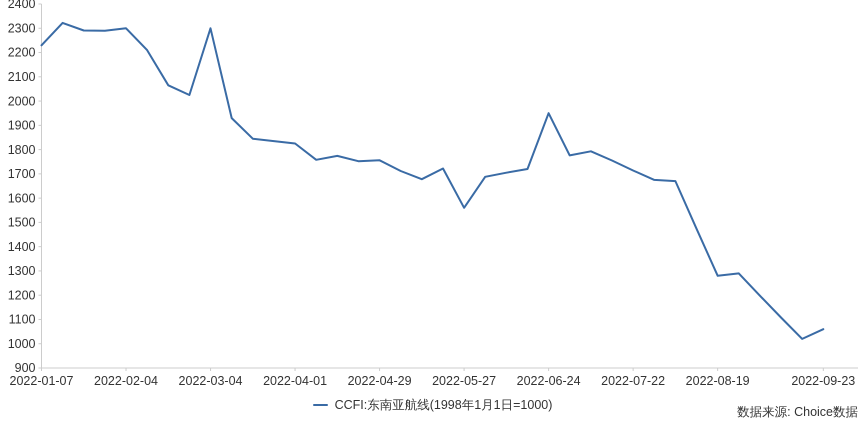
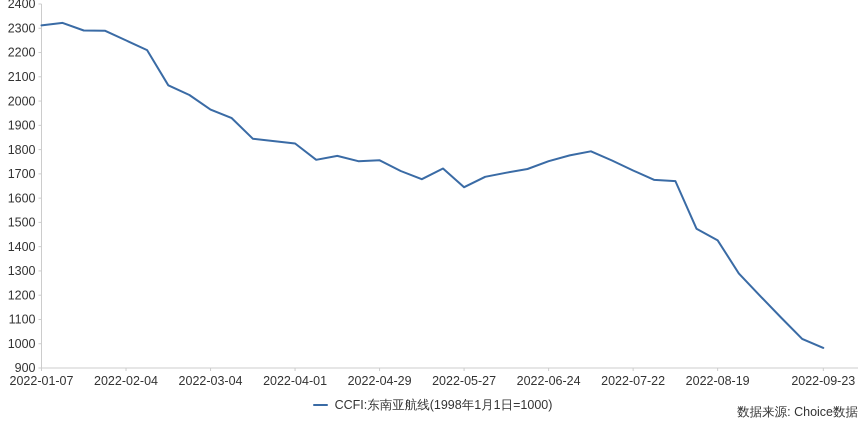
2022-01-07: 2230 -> 2310
2022-02-04: 2300 -> 2250
2022-03-04: 2300 -> 1960
2022-05-27: 1560 -> 1640
2022-06-24: 1950 -> 1750
2022-08-19: 1280 -> 1430
2022-09-23: 1060 -> 980
